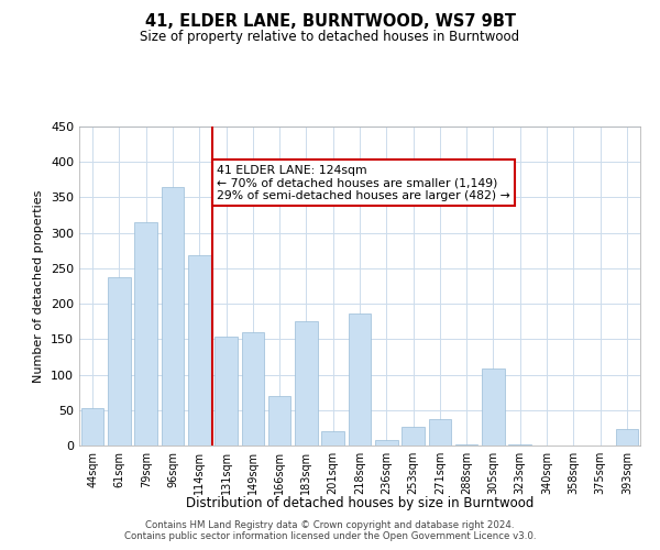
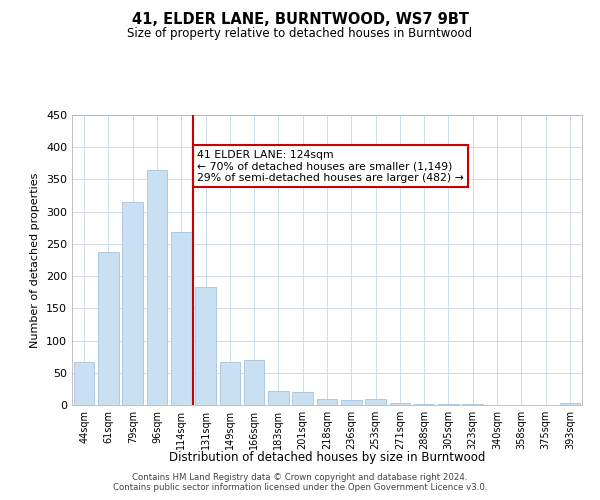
44sqm: 52 -> 67
131sqm: 154 -> 183
149sqm: 160 -> 67
183sqm: 176 -> 22
218sqm: 186 -> 10
253sqm: 26 -> 10
271sqm: 38 -> 3
305sqm: 108 -> 2
393sqm: 24 -> 3
